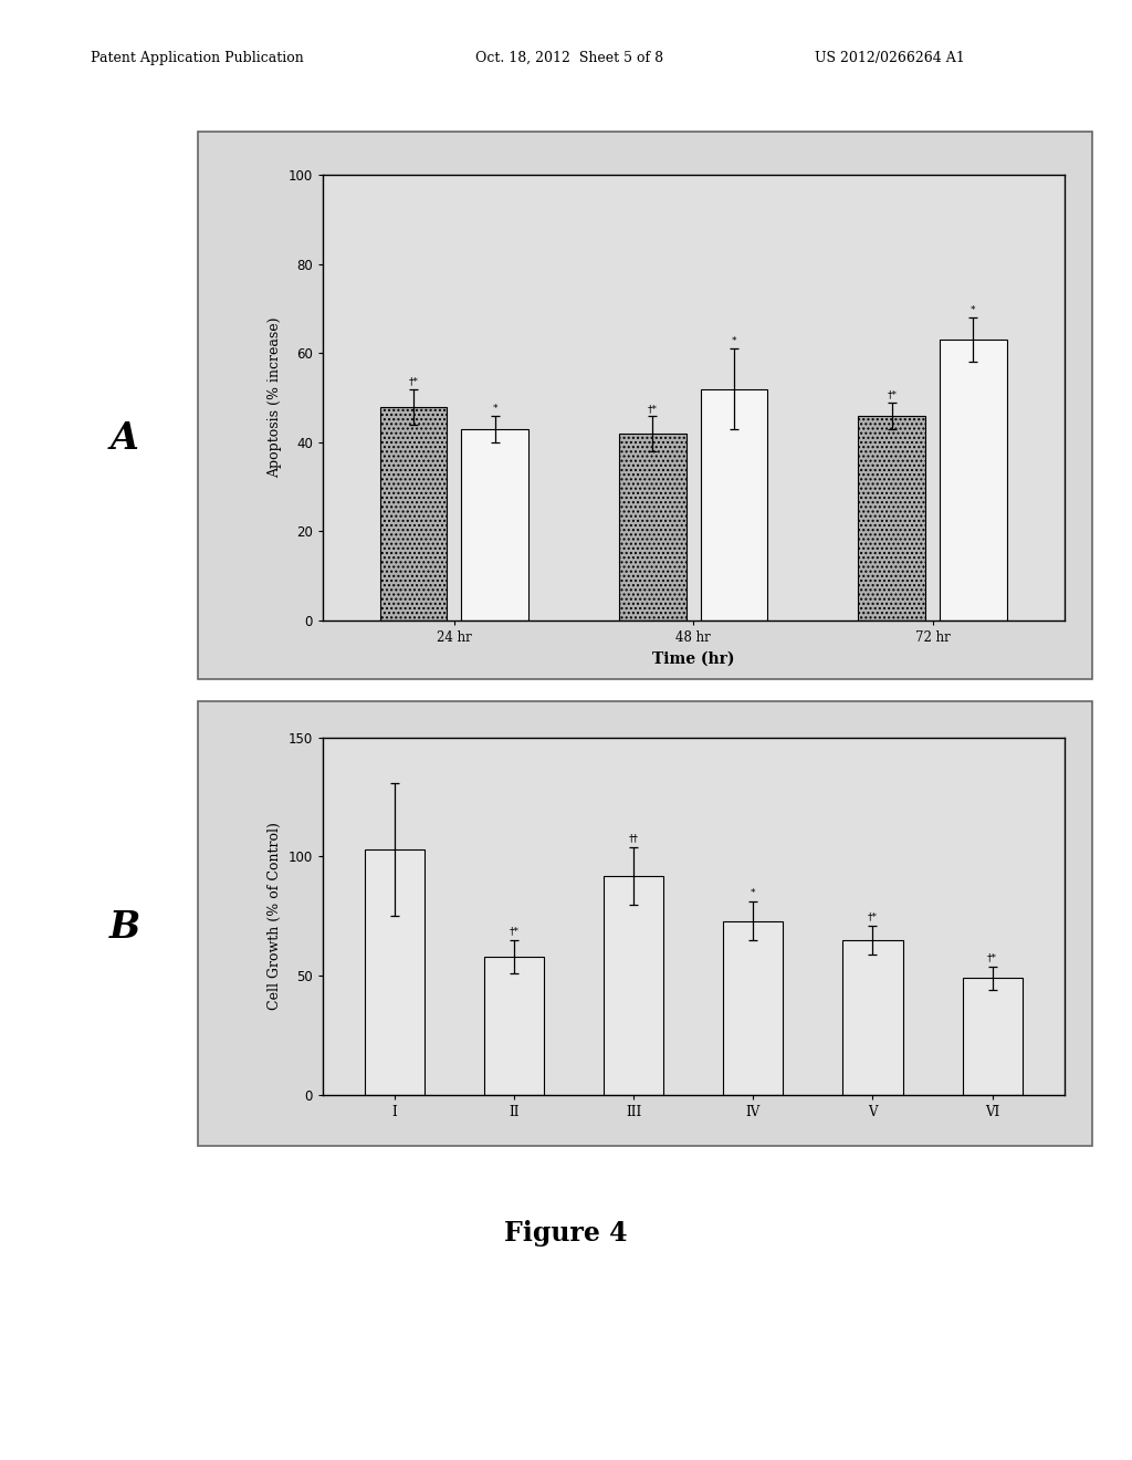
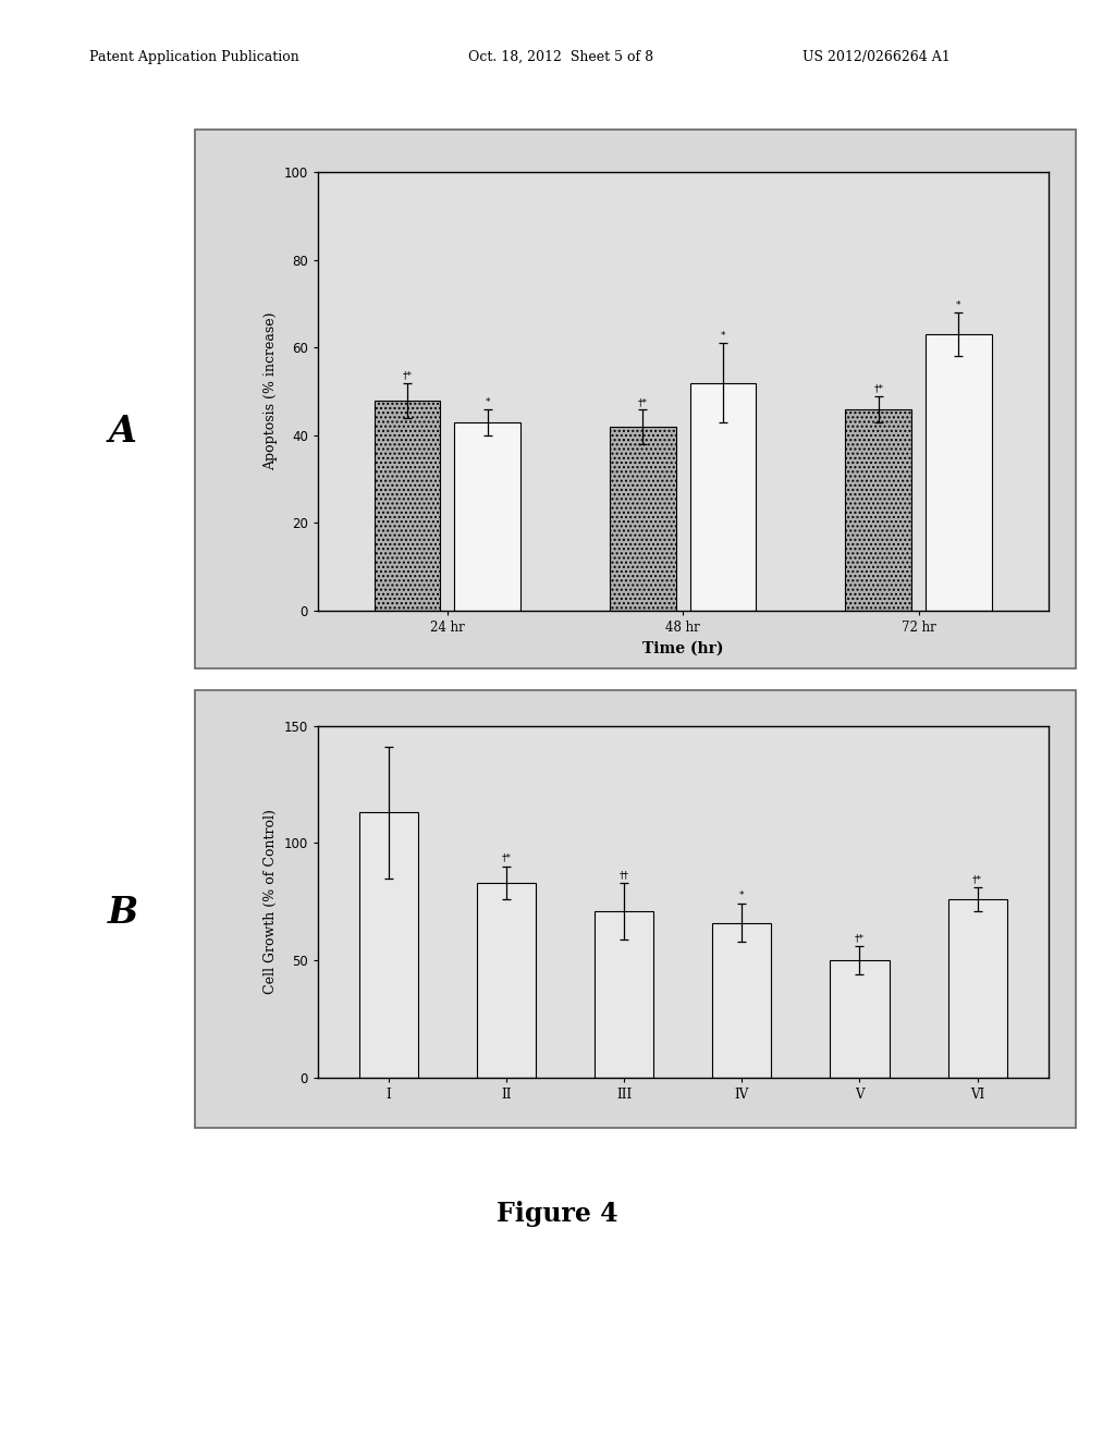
I: 103 -> 113
II: 58 -> 83
III: 92 -> 71
IV: 73 -> 66
V: 65 -> 50
VI: 49 -> 76
